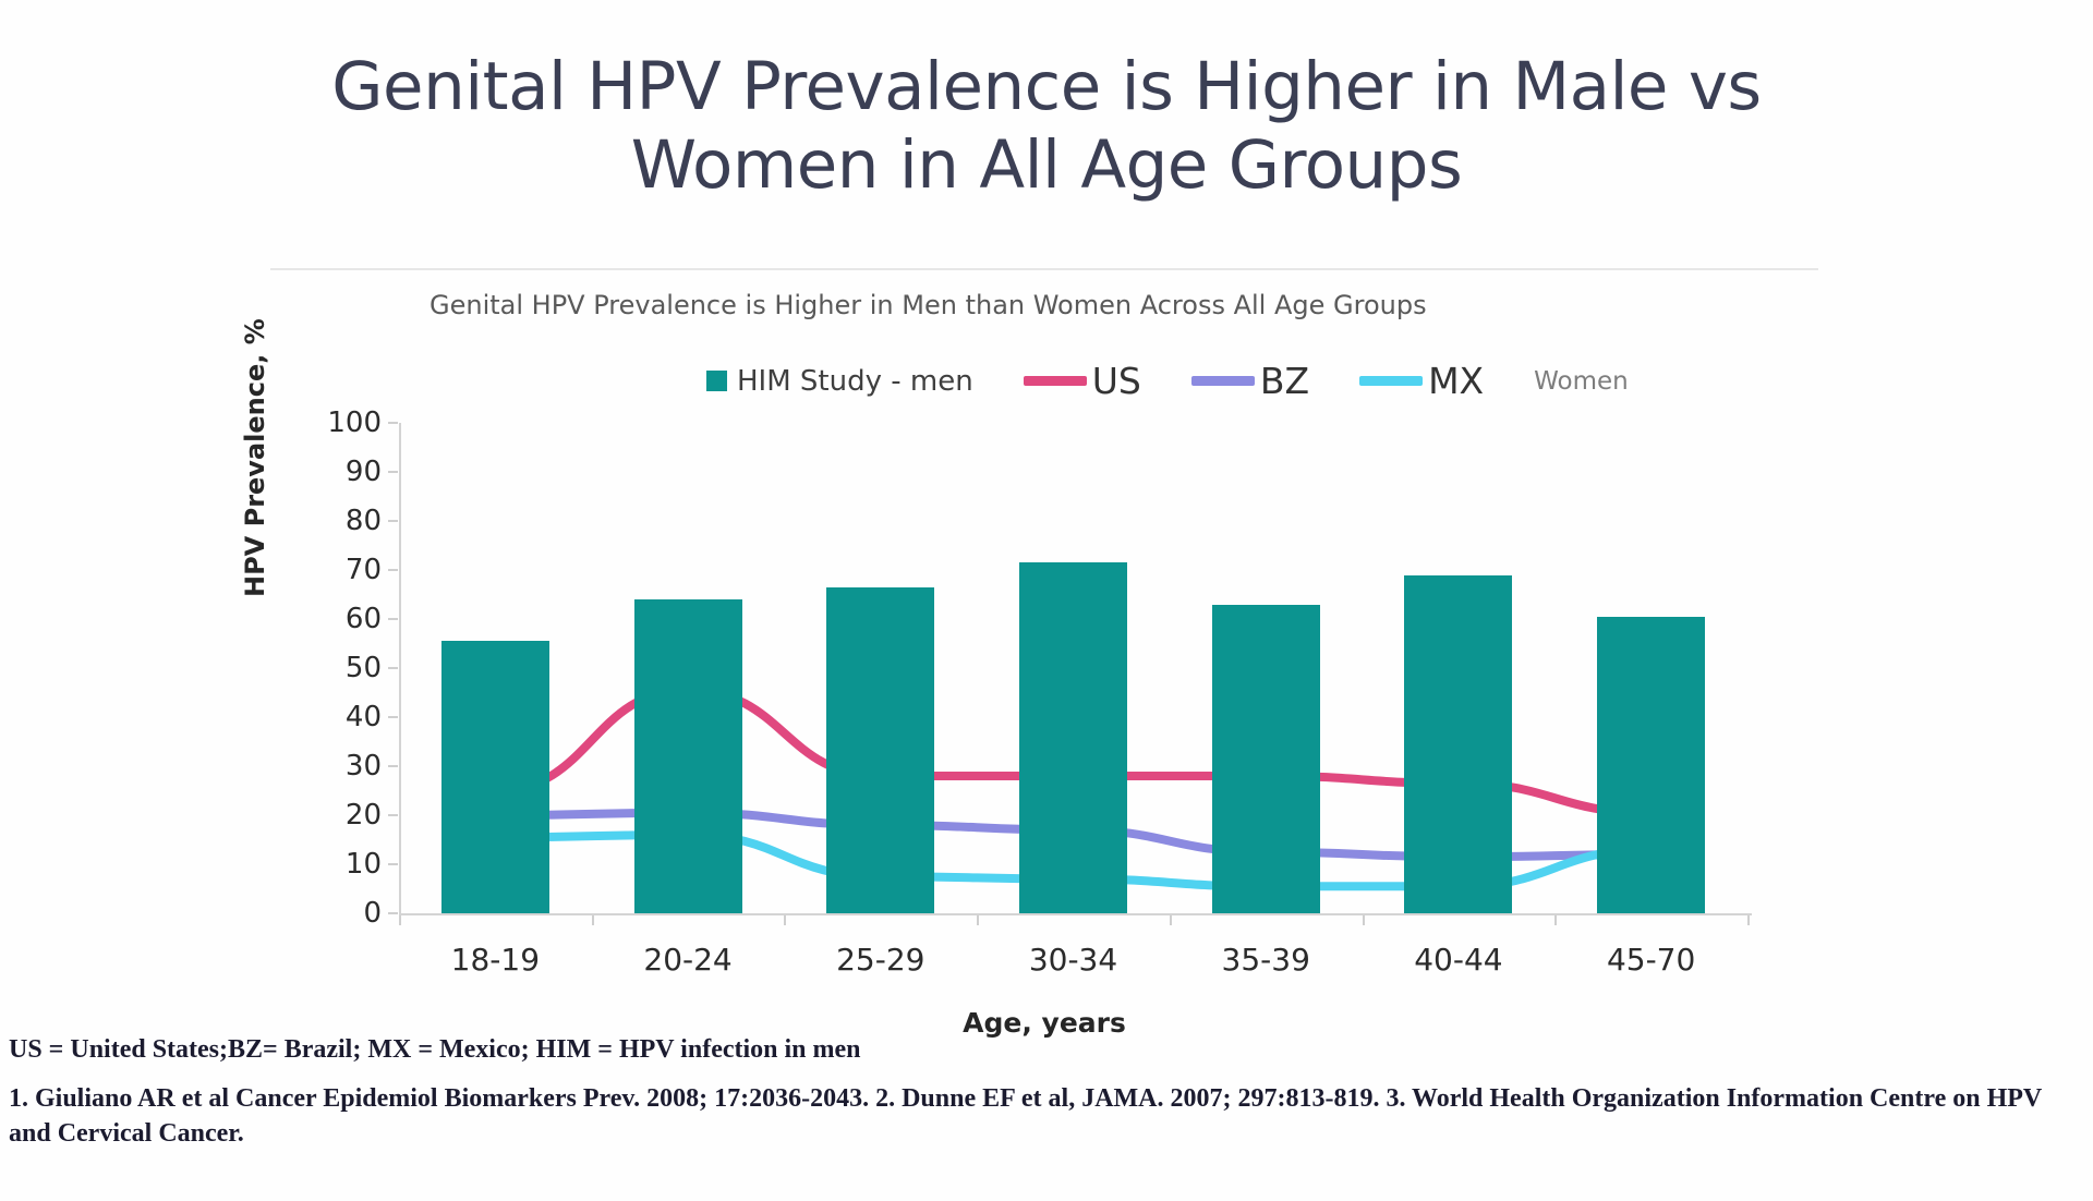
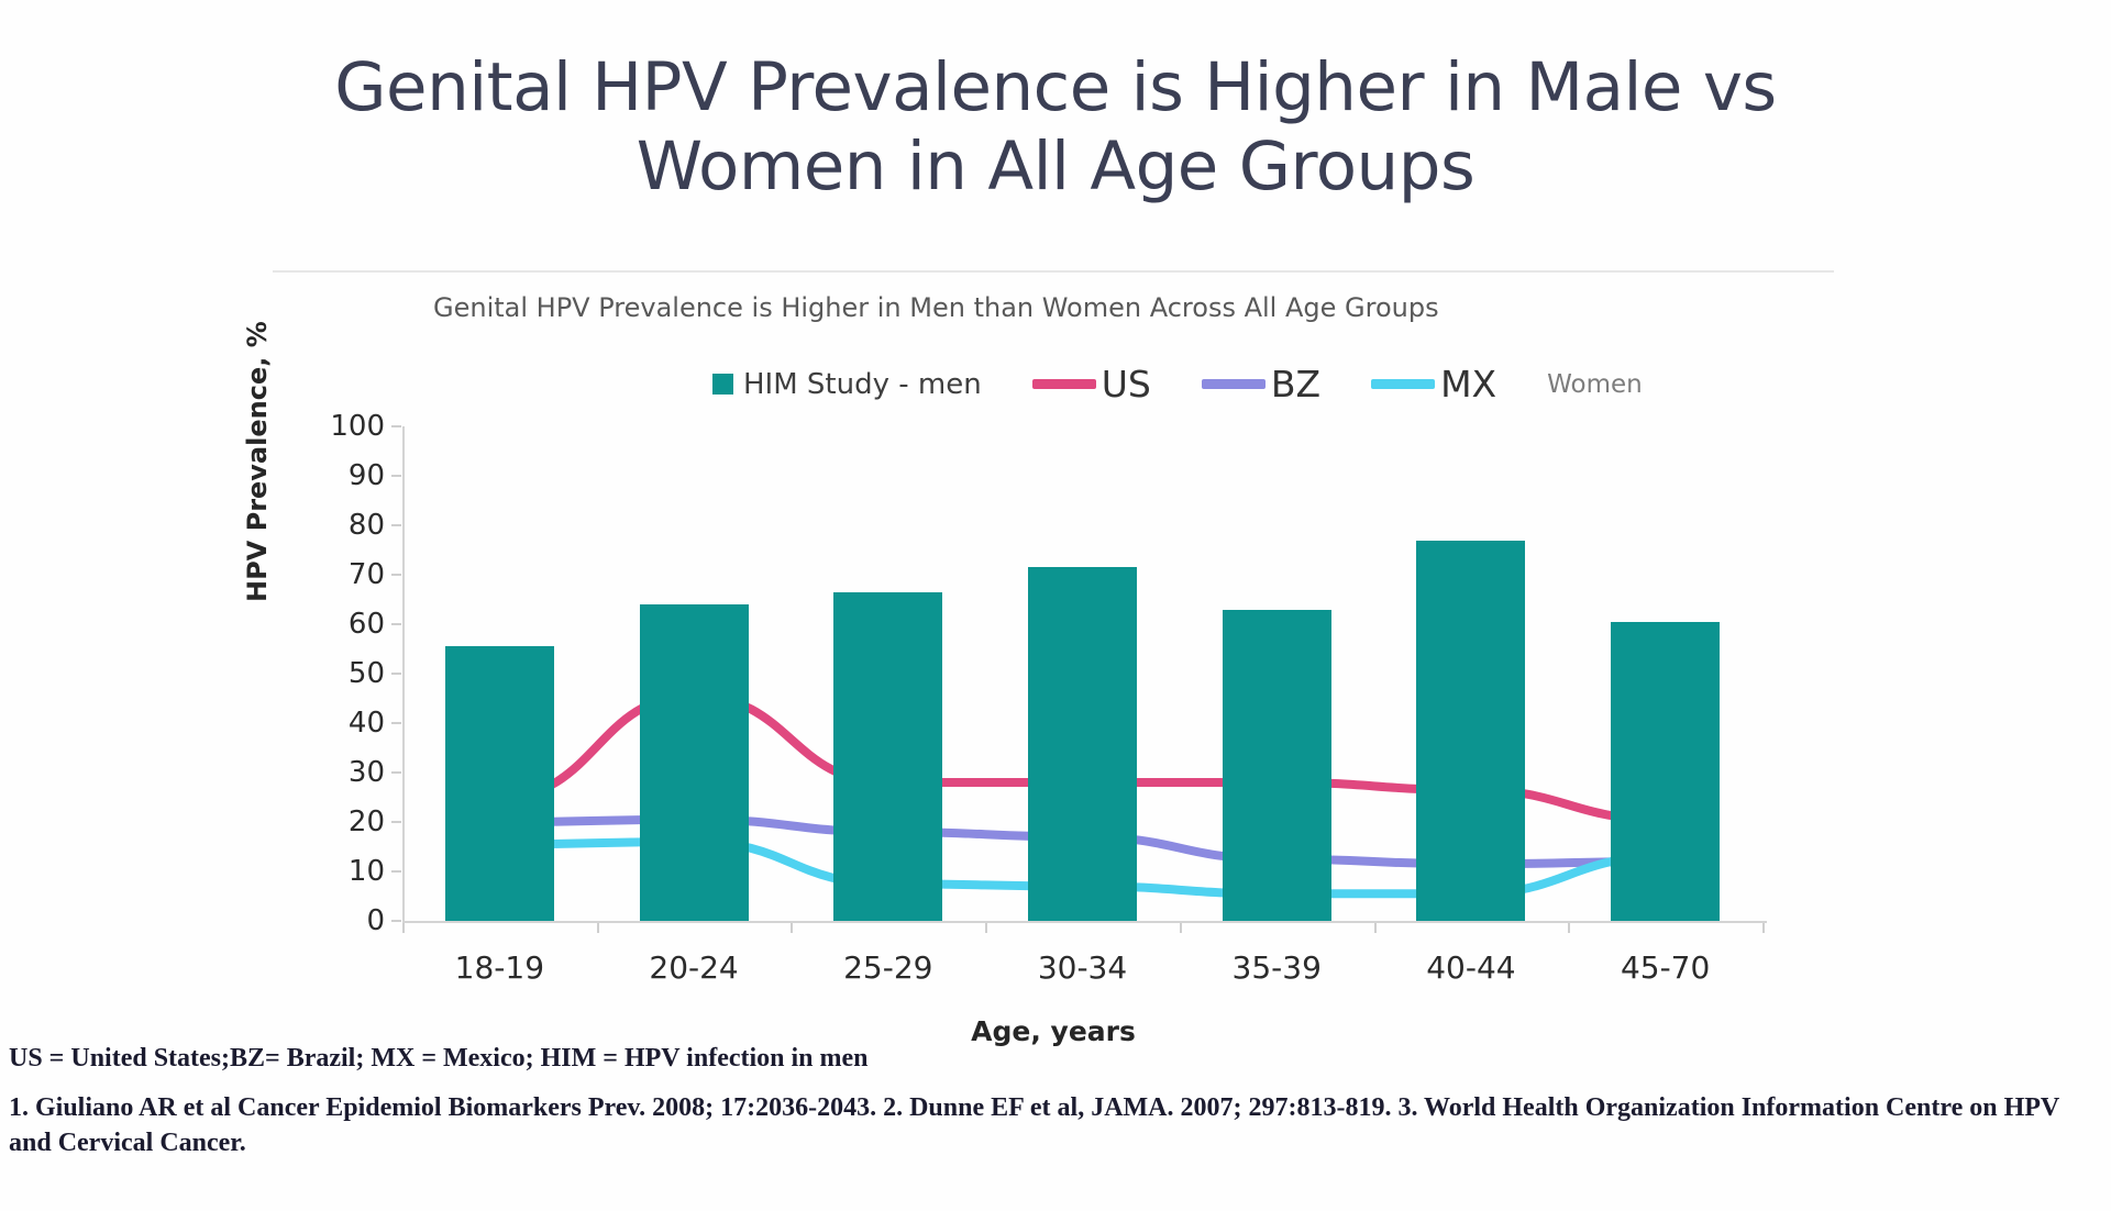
HIM Study - men/40-44: 69 -> 77
